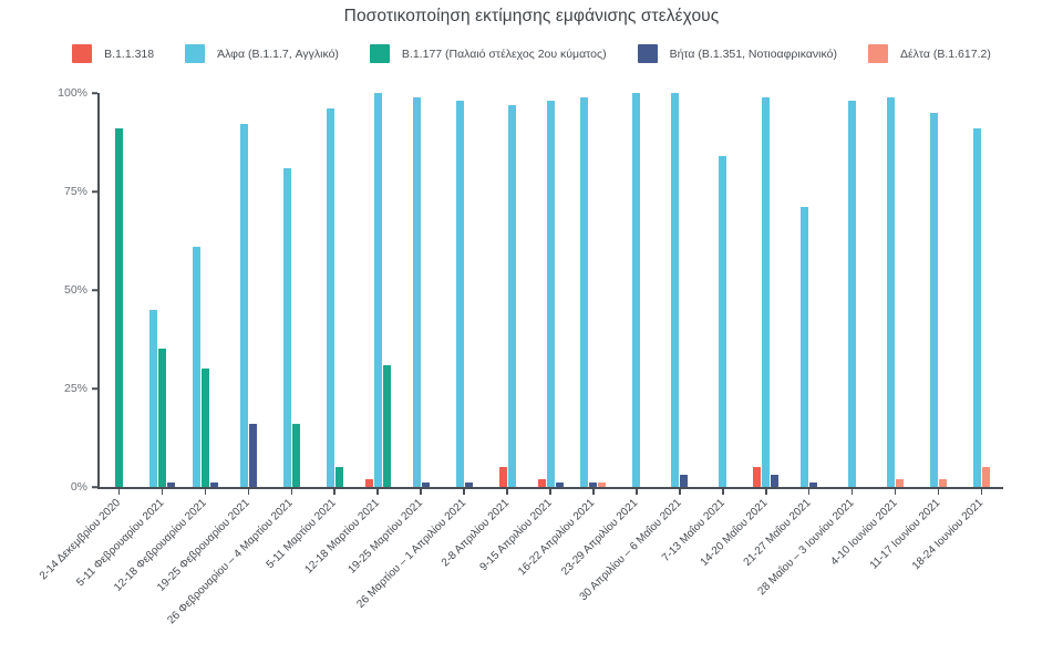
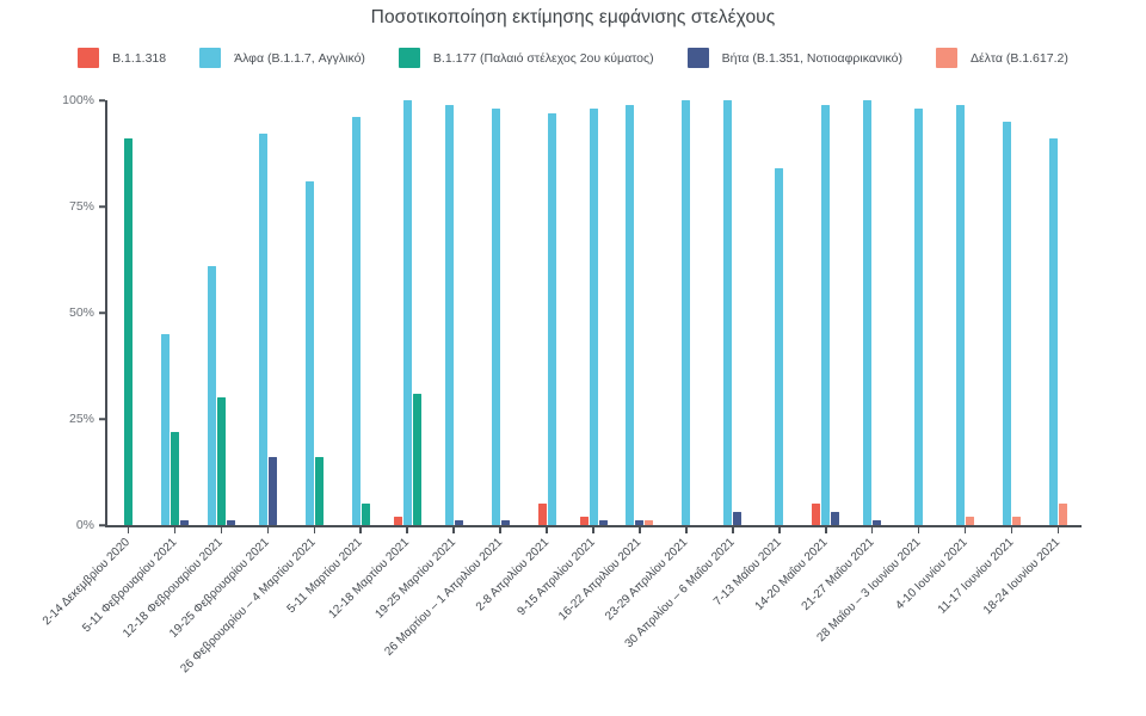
B.1.177 (Παλαιό στέλεχος 2ου κύματος)/5-11 Φεβρουαρίου 2021: 35% -> 22%
Άλφα (B.1.1.7, Αγγλικό)/21-27 Μαΐου 2021: 71% -> 100%
